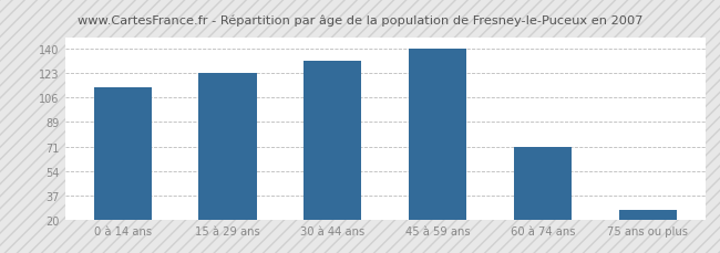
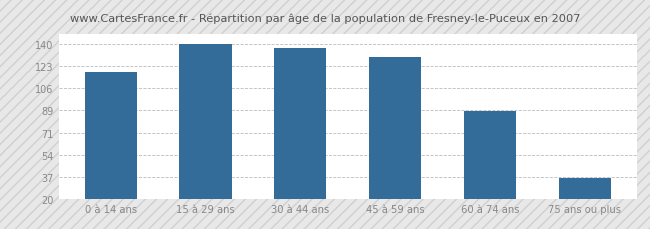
0 à 14 ans: 113 -> 118
15 à 29 ans: 123 -> 140
30 à 44 ans: 131 -> 137
45 à 59 ans: 140 -> 130
60 à 74 ans: 71 -> 88
75 ans ou plus: 27 -> 36
